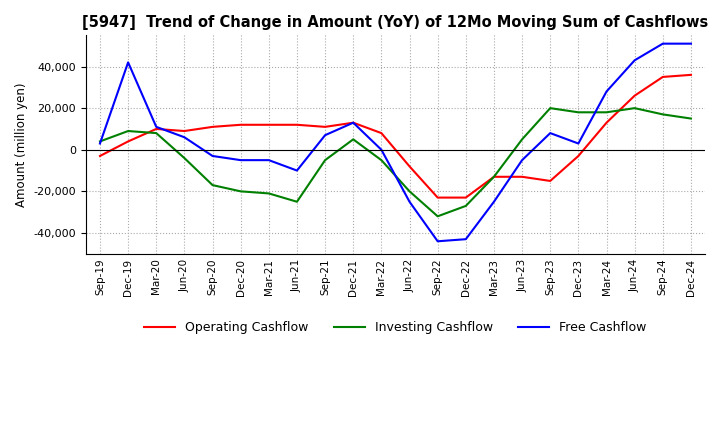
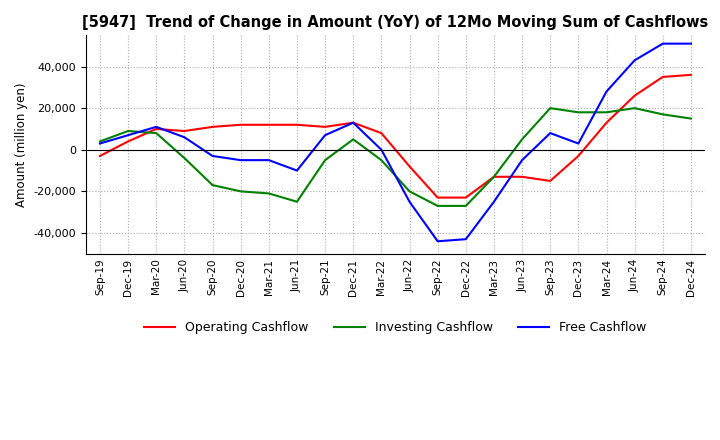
Free Cashflow/Dec-19: 42,000 -> 7,000
Investing Cashflow/Sep-22: -32,000 -> -27,000
